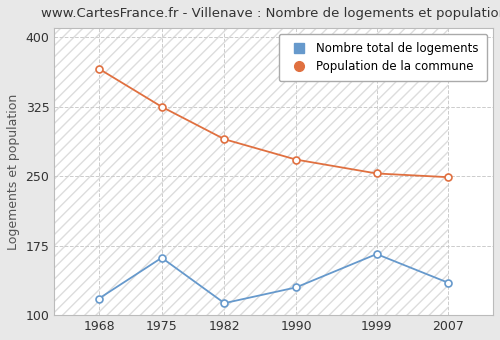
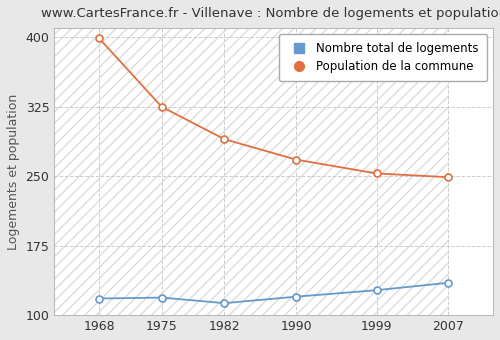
Population de la commune/1968: 366 -> 399
Nombre total de logements/1975: 162 -> 119
Nombre total de logements/1990: 130 -> 120
Nombre total de logements/1999: 166 -> 127
